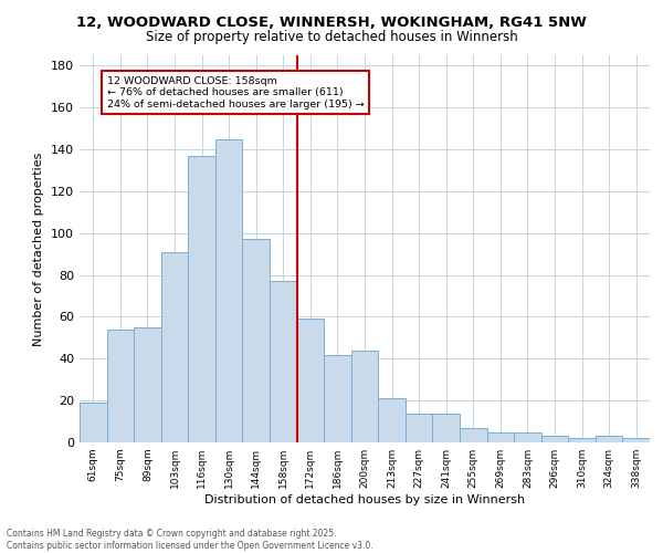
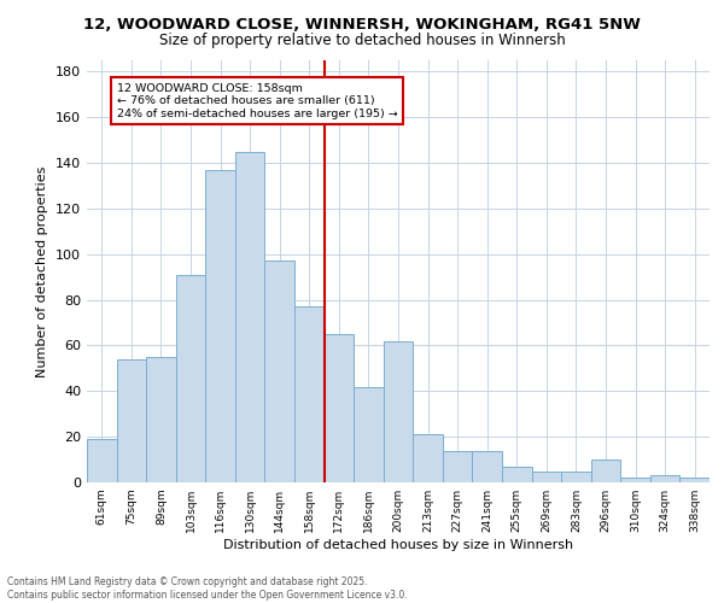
172sqm: 59 -> 65
200sqm: 44 -> 62
296sqm: 3 -> 10
